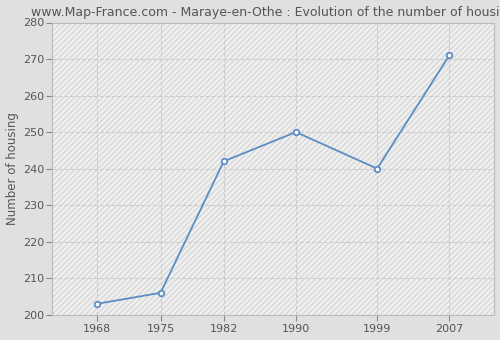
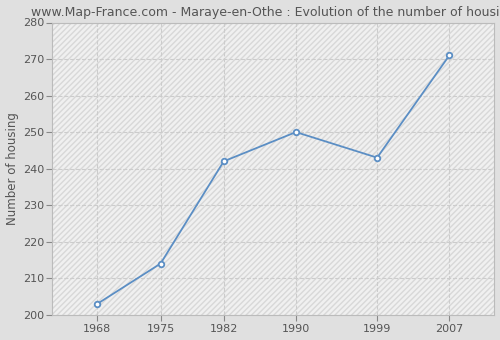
1975: 206 -> 214
1999: 240 -> 243
